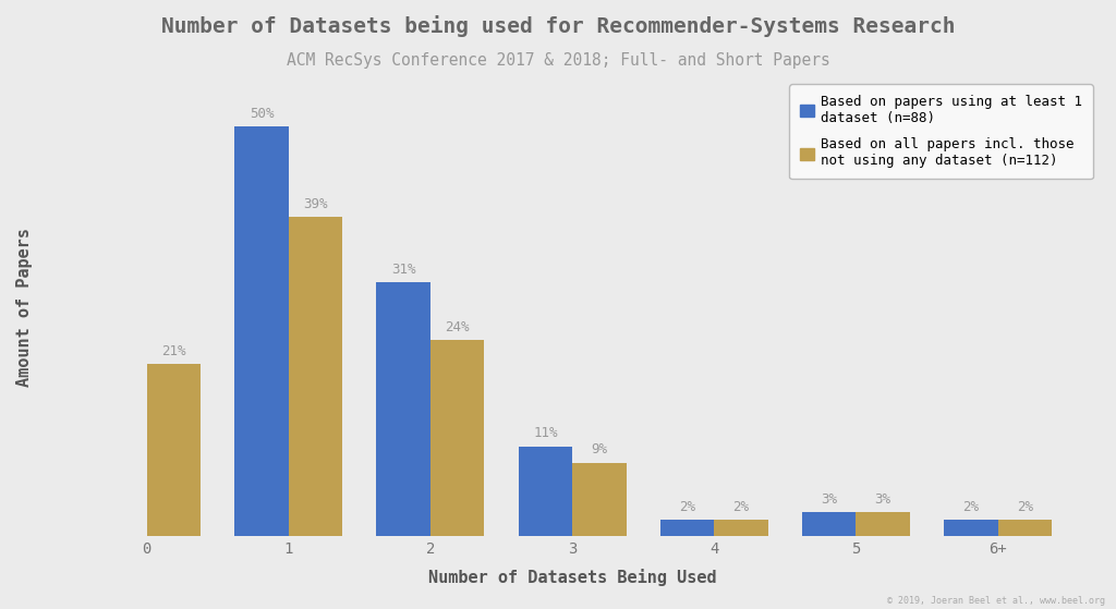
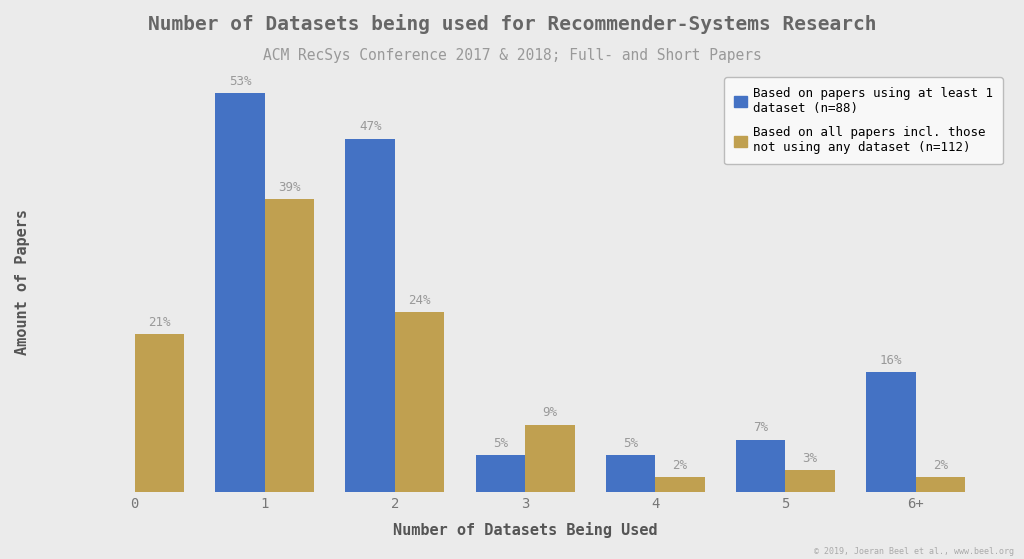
Based on papers using at least 1 dataset (n=88)/1: 50% -> 53%
Based on papers using at least 1 dataset (n=88)/2: 31% -> 47%
Based on papers using at least 1 dataset (n=88)/3: 11% -> 5%
Based on papers using at least 1 dataset (n=88)/4: 2% -> 5%
Based on papers using at least 1 dataset (n=88)/5: 3% -> 7%
Based on papers using at least 1 dataset (n=88)/6+: 2% -> 16%
